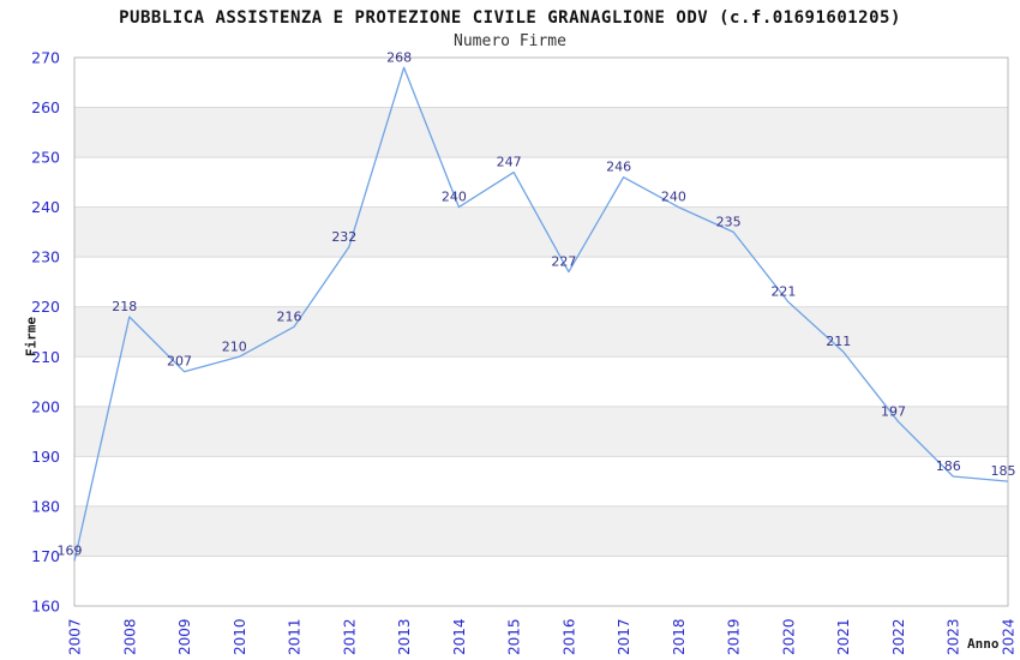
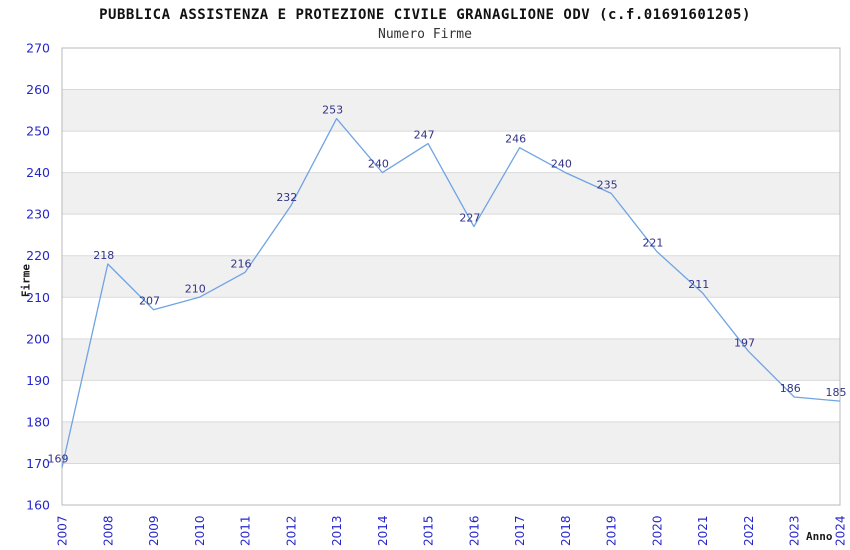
2013: 268 -> 253
